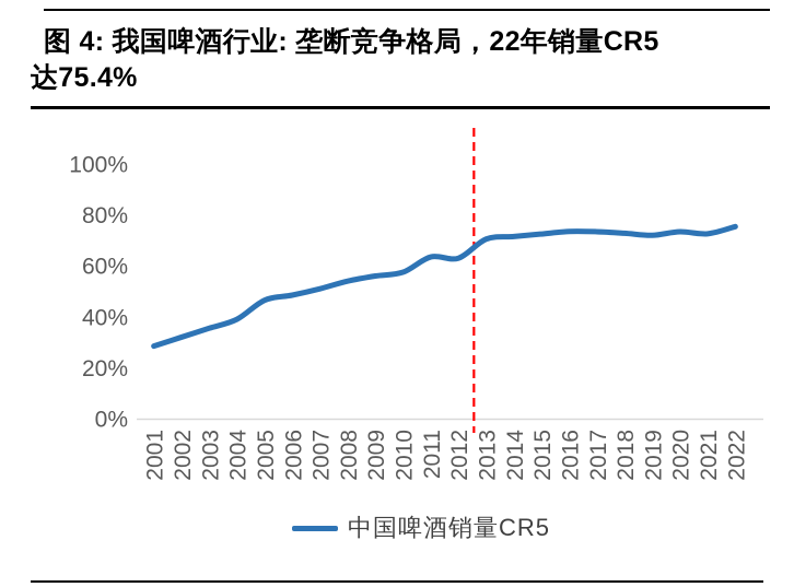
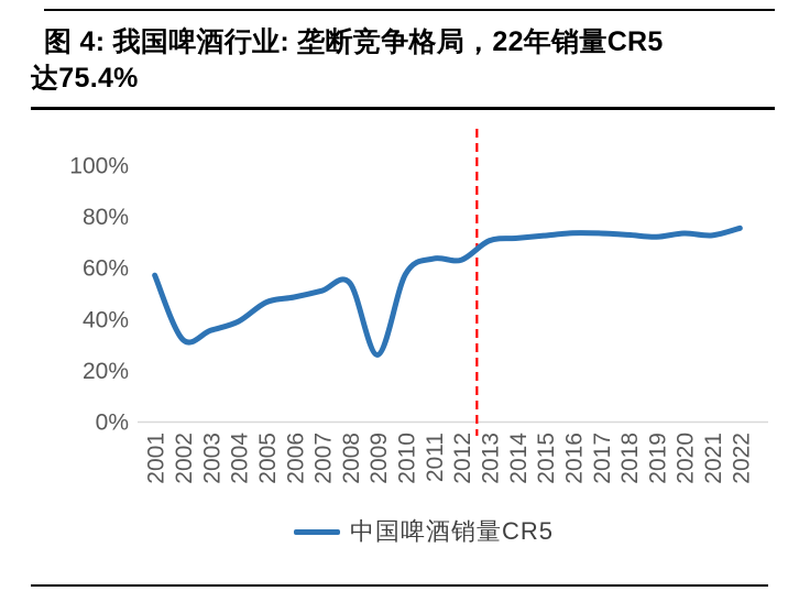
2001: 28% -> 57%
2009: 56% -> 26%
